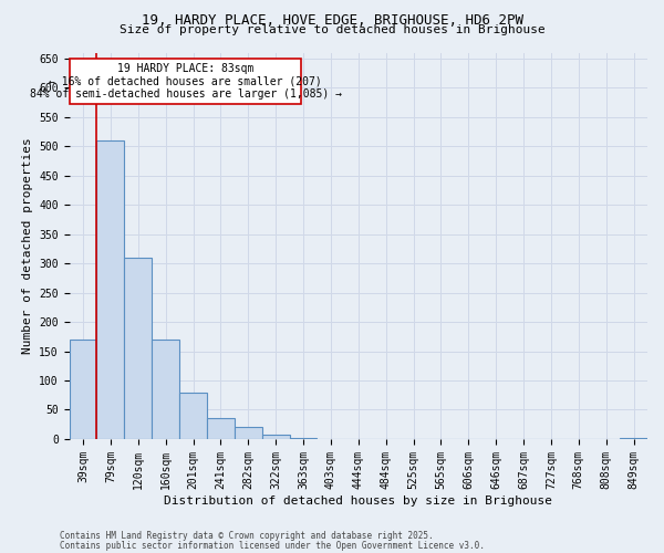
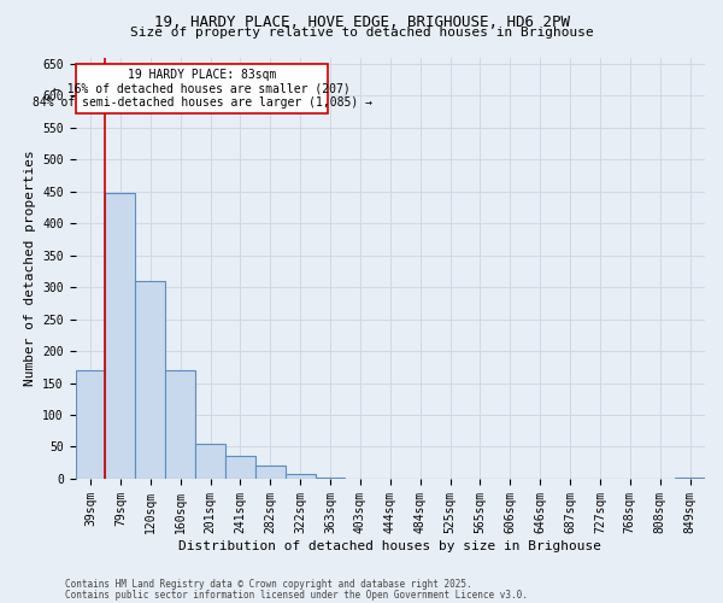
79sqm: 510 -> 448
201sqm: 80 -> 54
